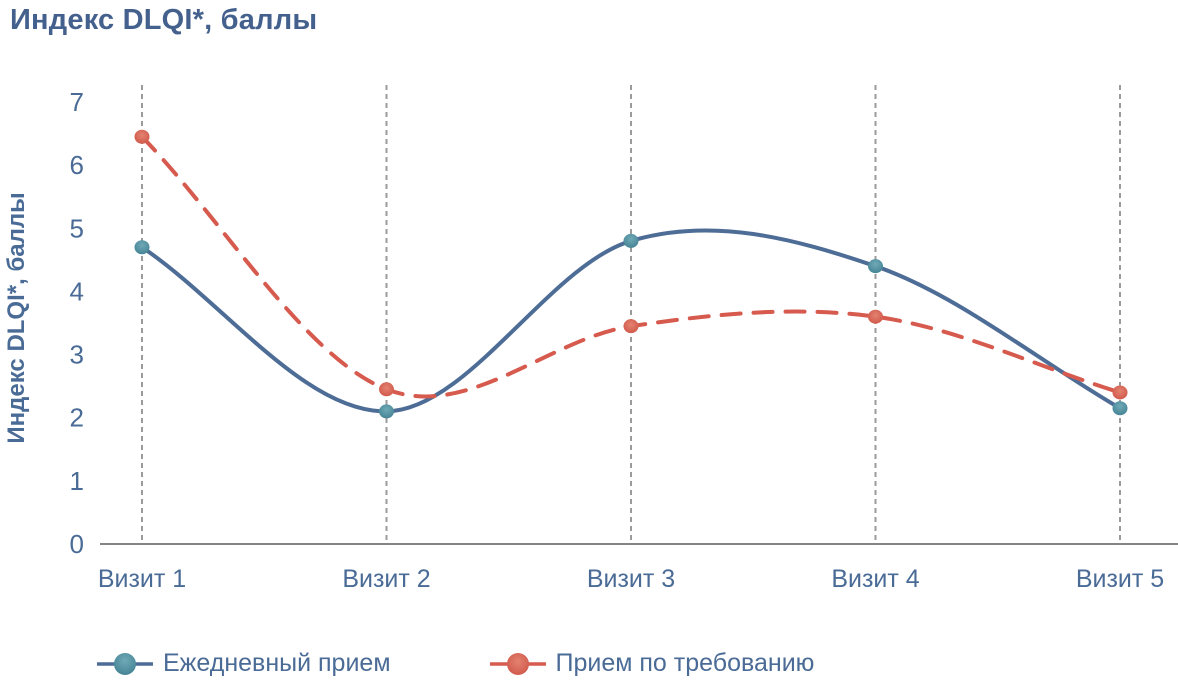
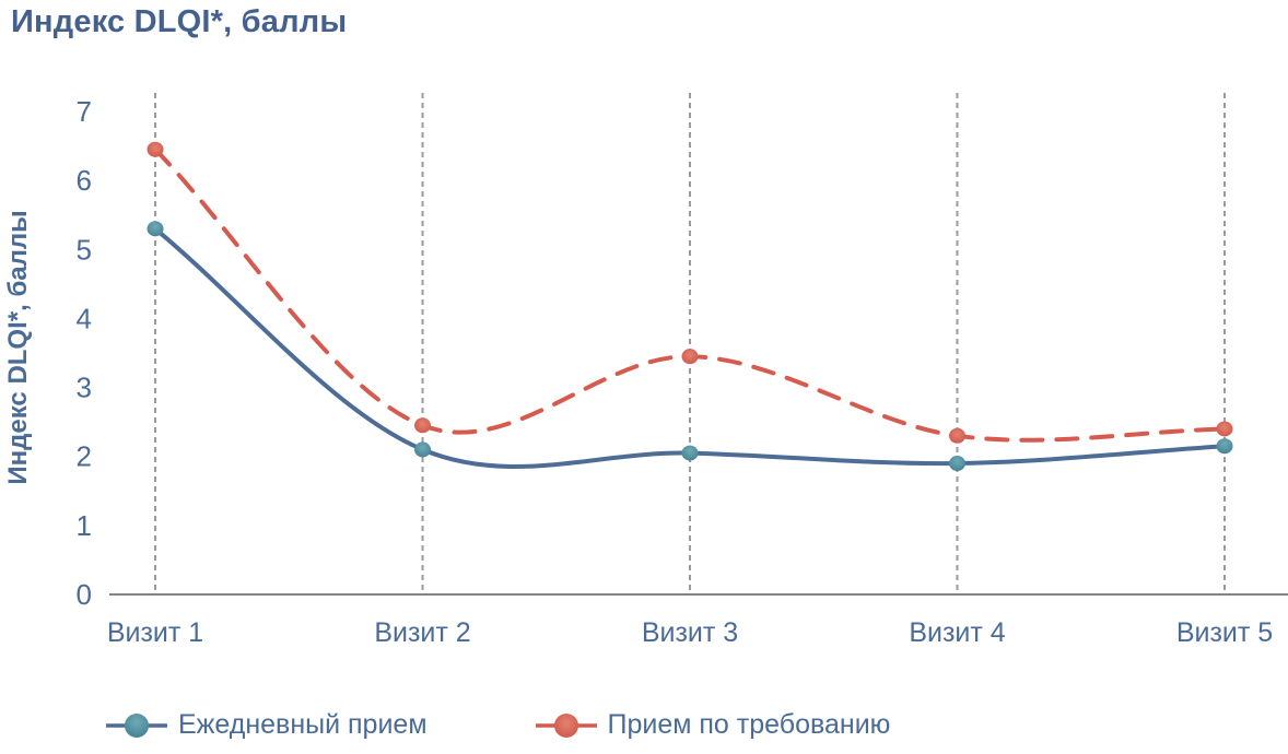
Ежедневный прием/Визит 1: 4.7 -> 5.3
Ежедневный прием/Визит 3: 4.8 -> 2.0
Ежедневный прием/Визит 4: 4.4 -> 1.9
Прием по требованию/Визит 4: 3.6 -> 2.3
